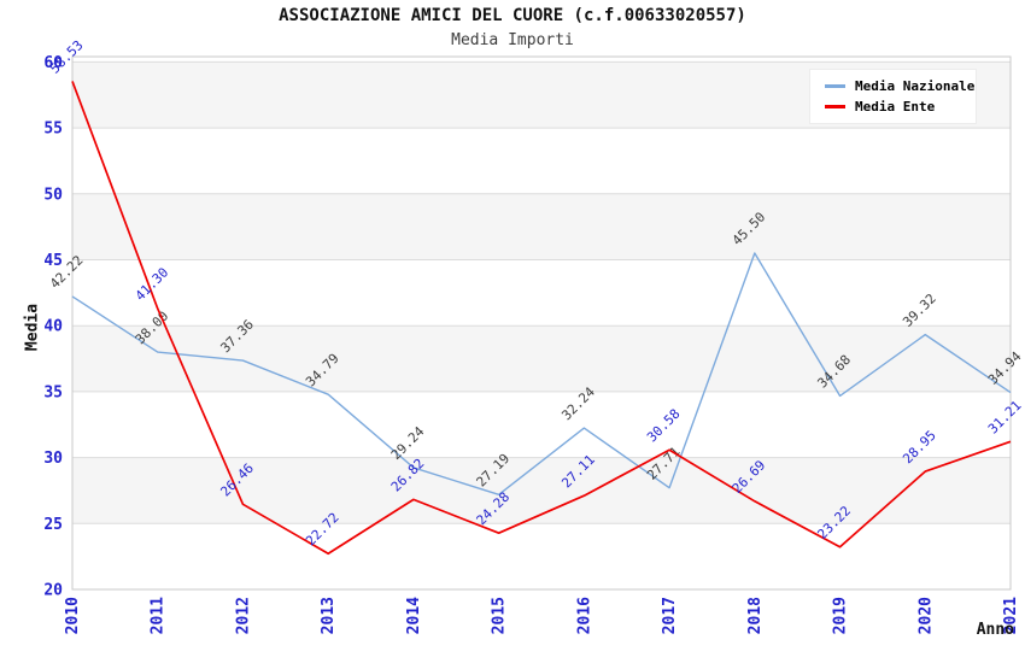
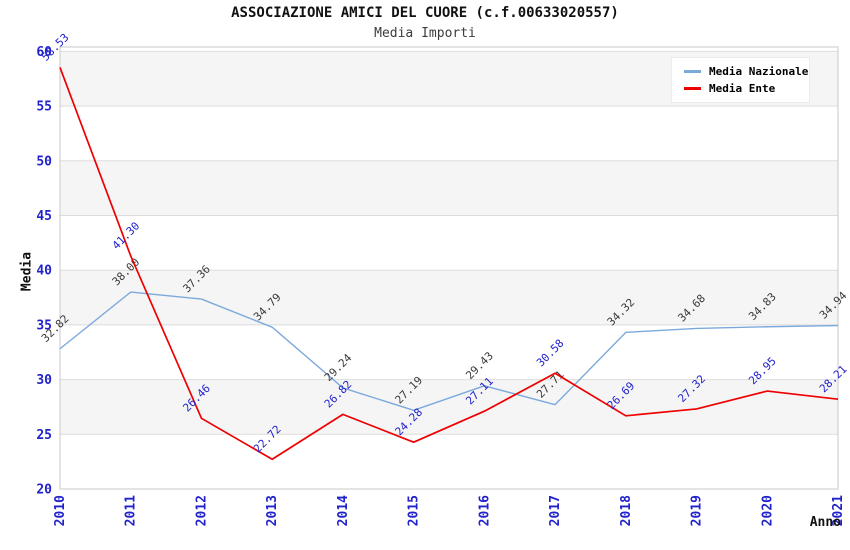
Media Nazionale/2010: 42.22 -> 32.82
Media Nazionale/2016: 32.24 -> 29.43
Media Nazionale/2018: 45.50 -> 34.32
Media Ente/2019: 23.22 -> 27.32
Media Nazionale/2020: 39.32 -> 34.83
Media Ente/2021: 31.21 -> 28.21
